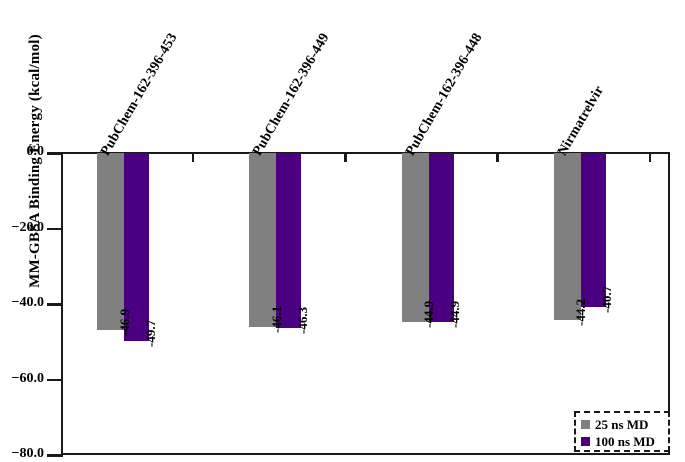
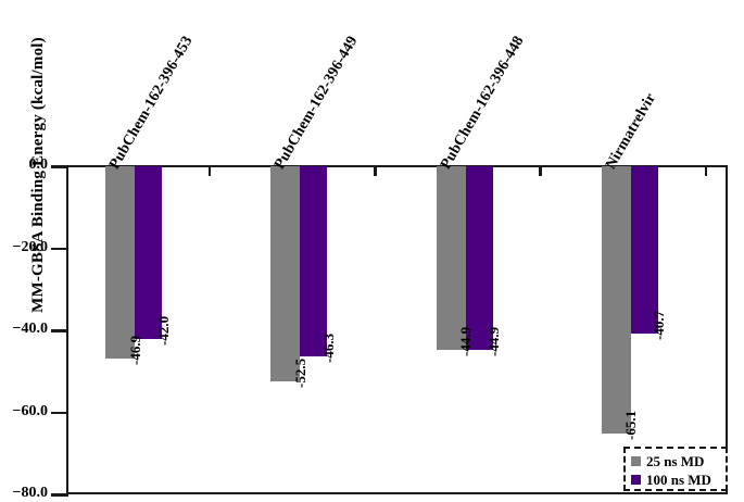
100 ns MD/PubChem-162-396-453: -49.7 -> -42.0
25 ns MD/PubChem-162-396-449: -46.1 -> -52.5
25 ns MD/Nirmatrelvir: -44.2 -> -65.1
